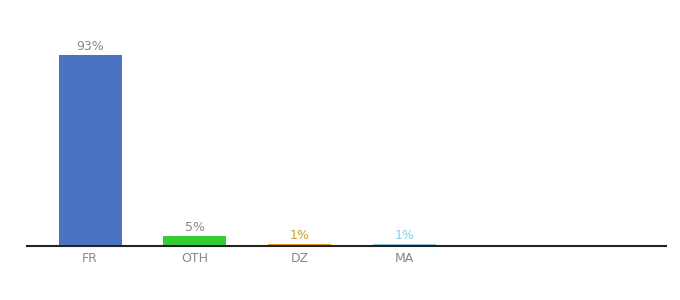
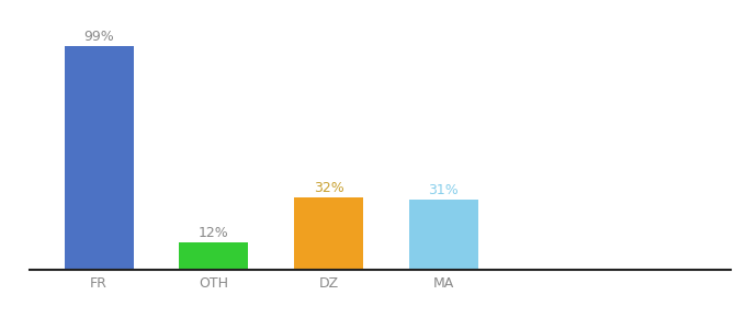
FR: 93% -> 99%
OTH: 5% -> 12%
DZ: 1% -> 32%
MA: 1% -> 31%
